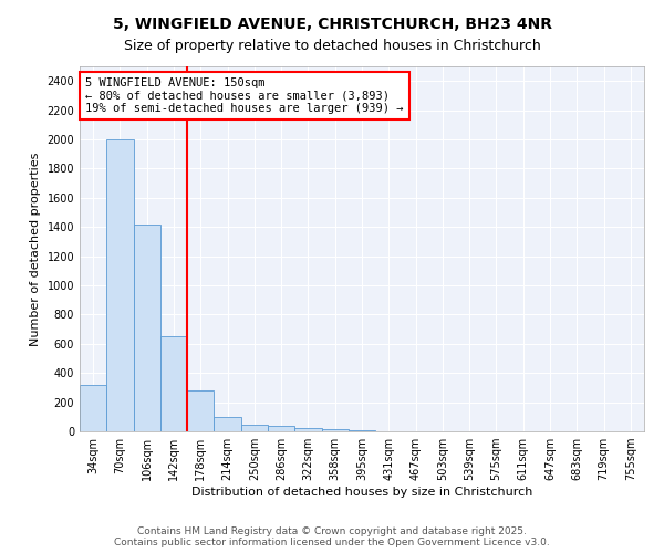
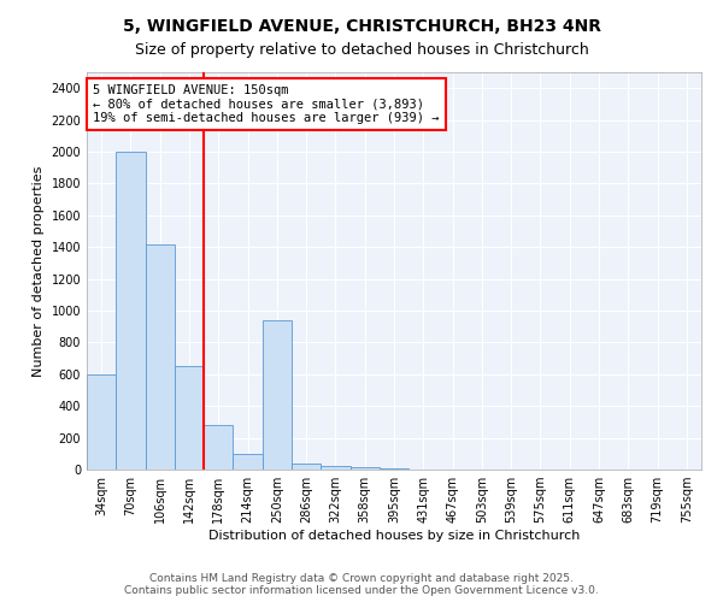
34sqm: 320 -> 600
250sqm: 40 -> 940
